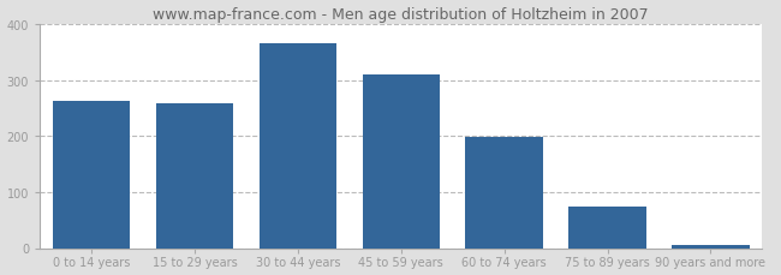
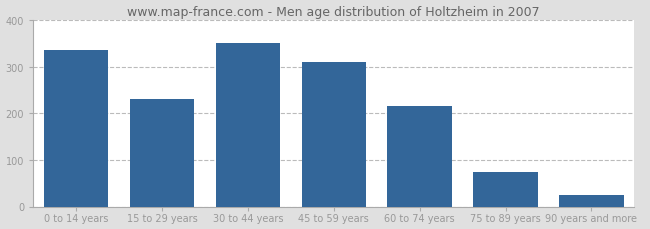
0 to 14 years: 263 -> 335
15 to 29 years: 258 -> 230
30 to 44 years: 365 -> 350
60 to 74 years: 198 -> 215
90 years and more: 5 -> 25
